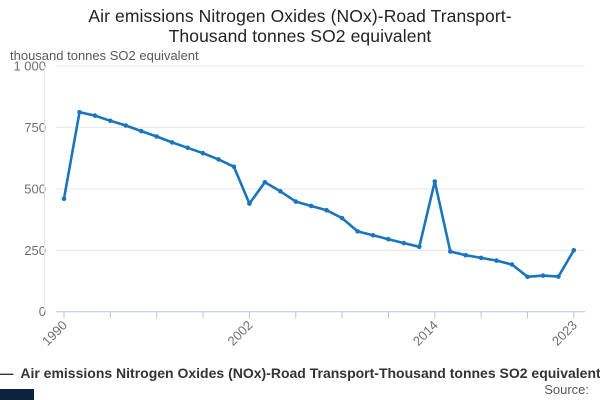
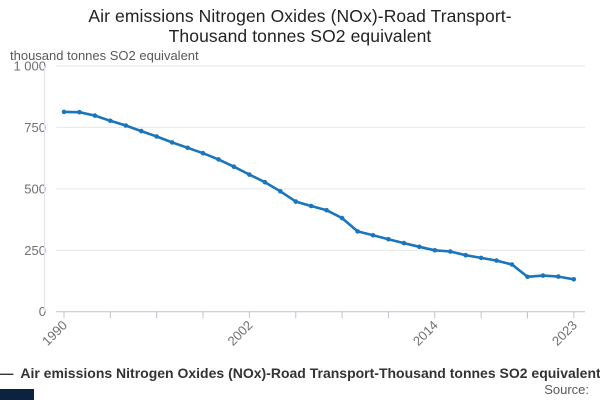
1990: 460 -> 810
2002: 440 -> 560
2014: 530 -> 250
2023: 250 -> 130
